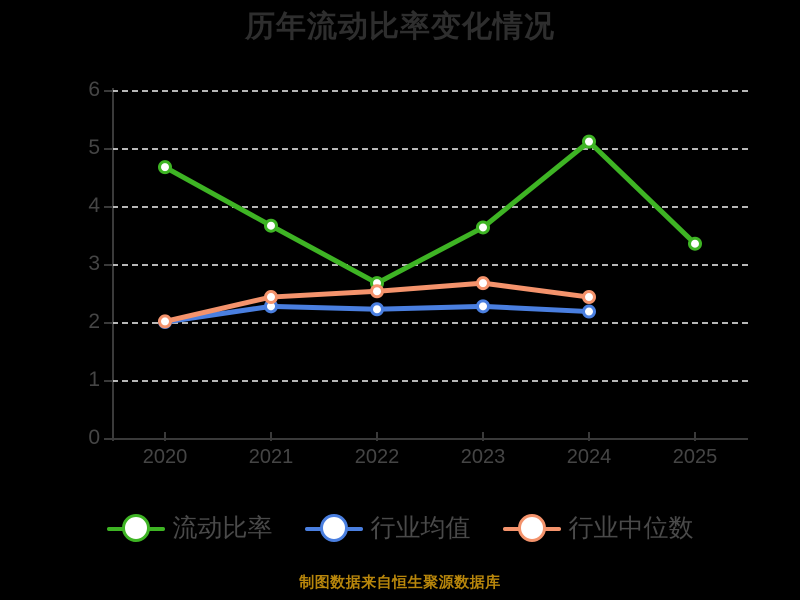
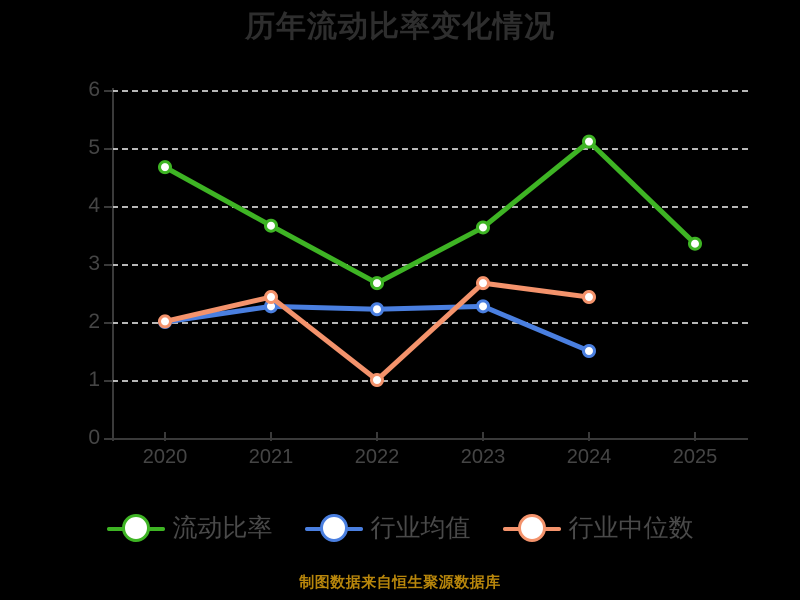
行业中位数/2022: 2.5 -> 1.0
行业均值/2024: 2.2 -> 1.5
